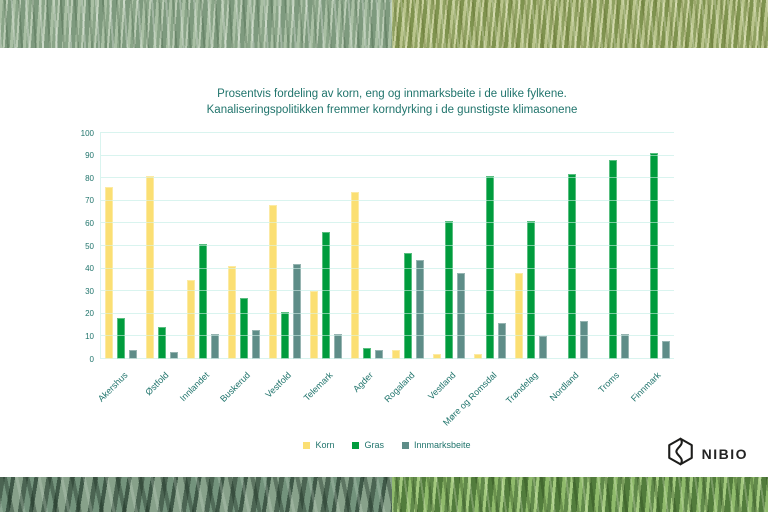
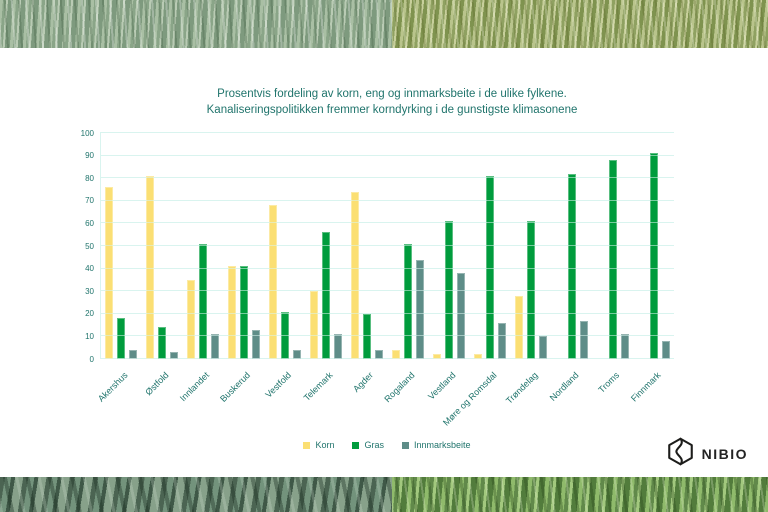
Gras/Buskerud: 27 -> 41
Innmarksbeite/Vestfold: 42 -> 4
Gras/Agder: 5 -> 20
Gras/Rogaland: 47 -> 51
Korn/Trøndelag: 38 -> 28
